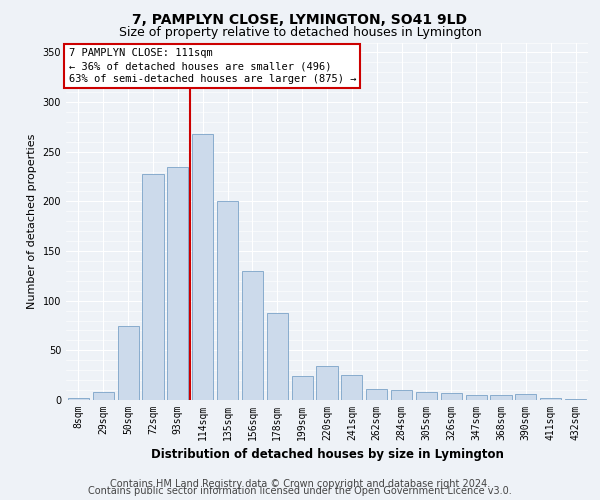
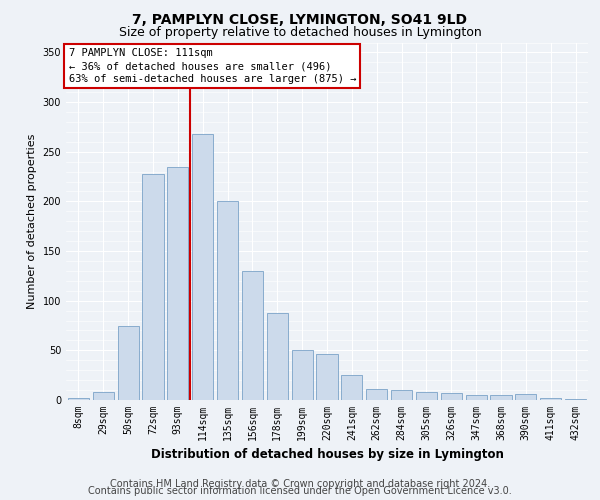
199sqm: 24 -> 50
220sqm: 34 -> 46
